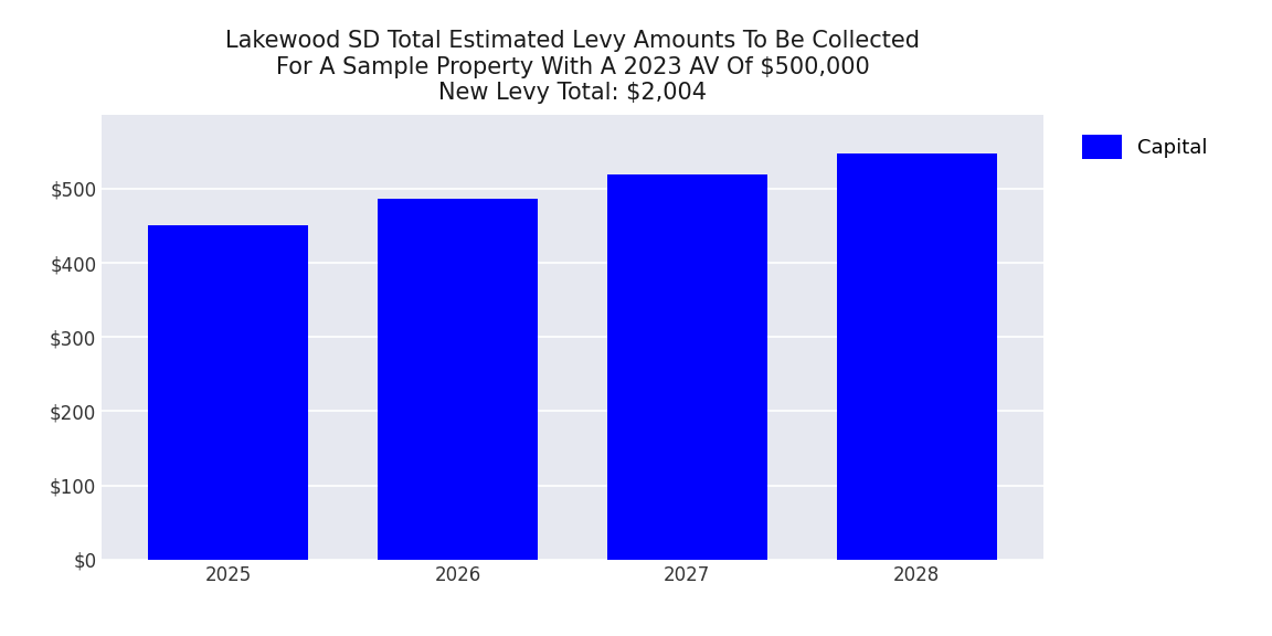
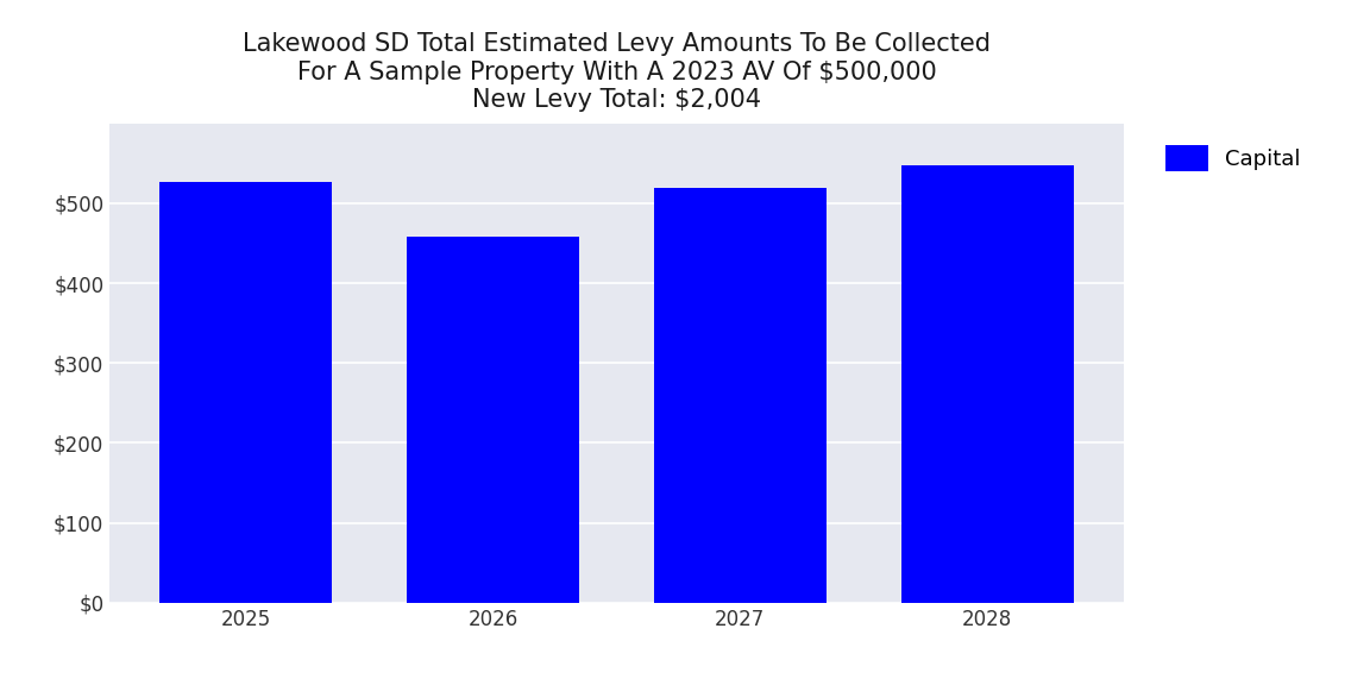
2025: $450 -> $526
2026: $487 -> $458
